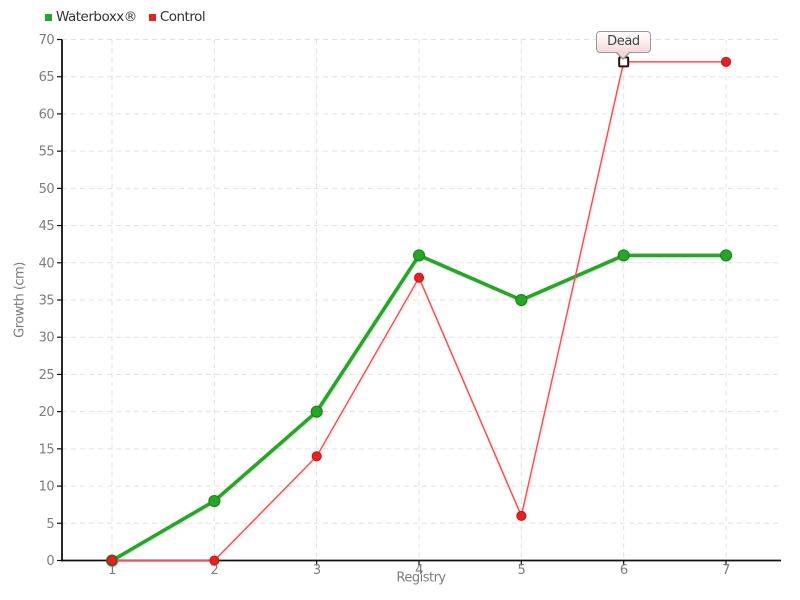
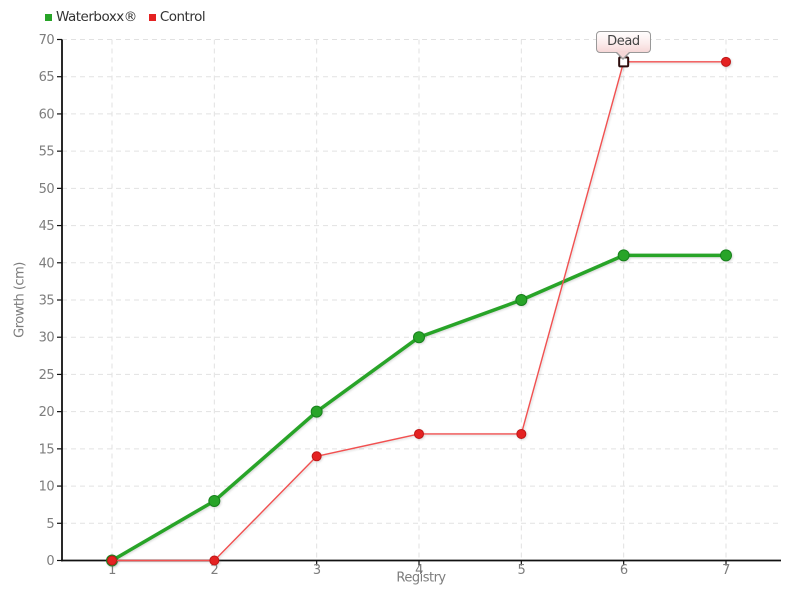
Waterboxx®/4: 41 -> 30
Control/4: 38 -> 17
Control/5: 6 -> 17
